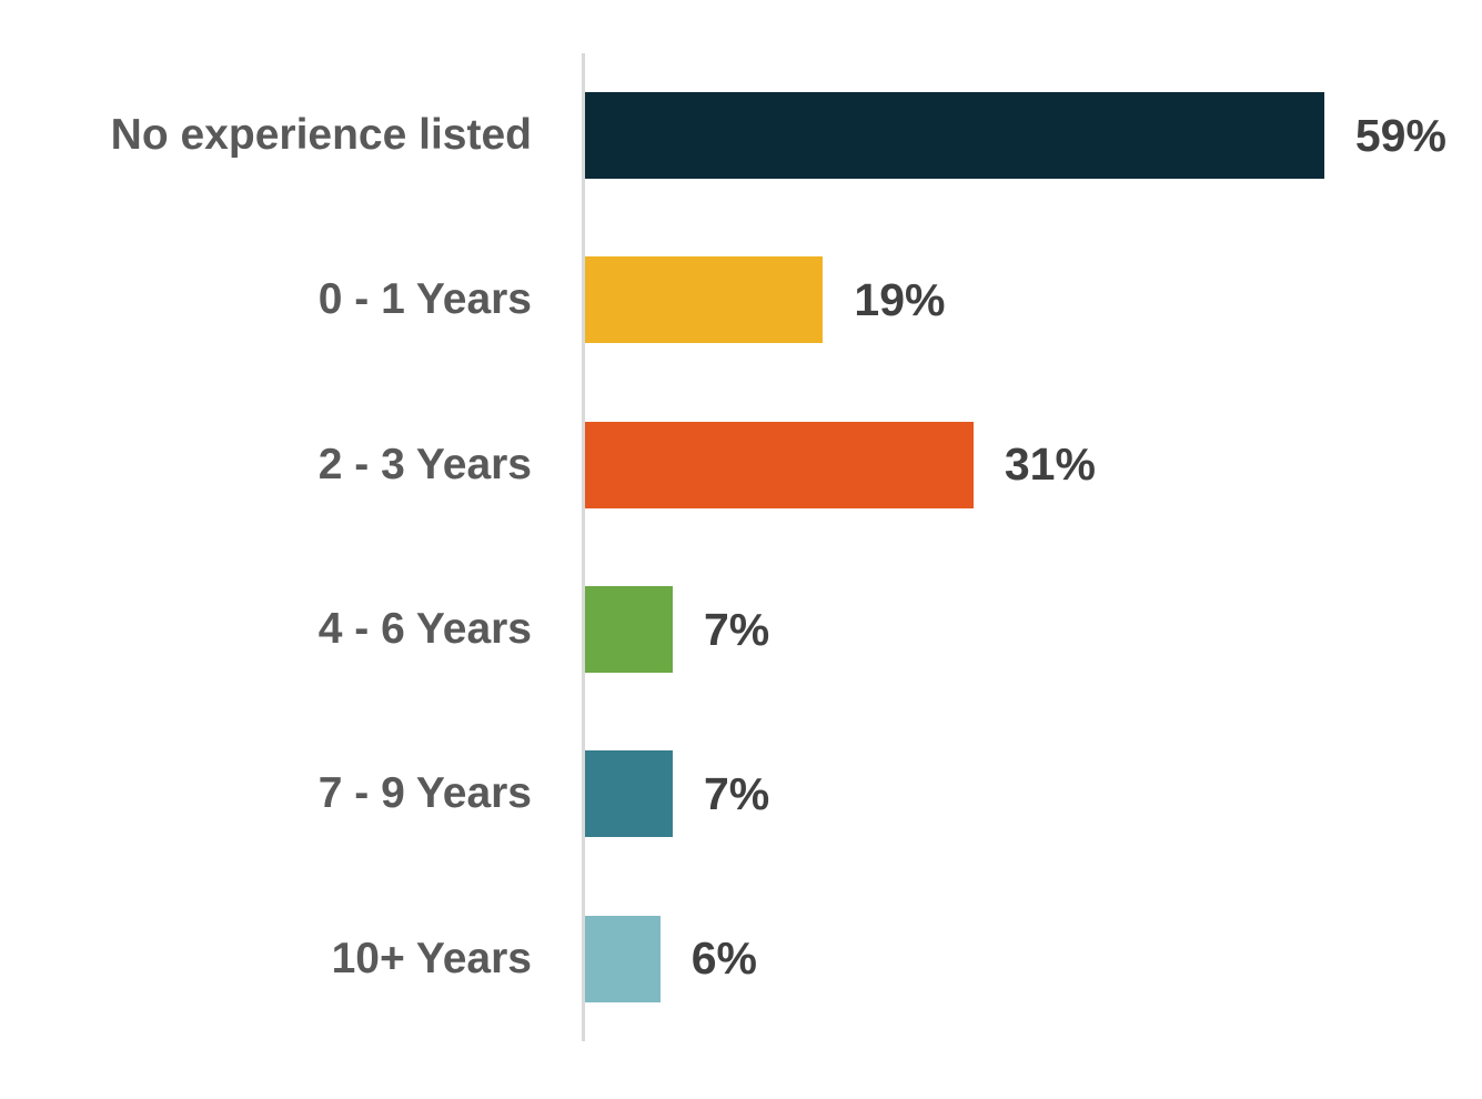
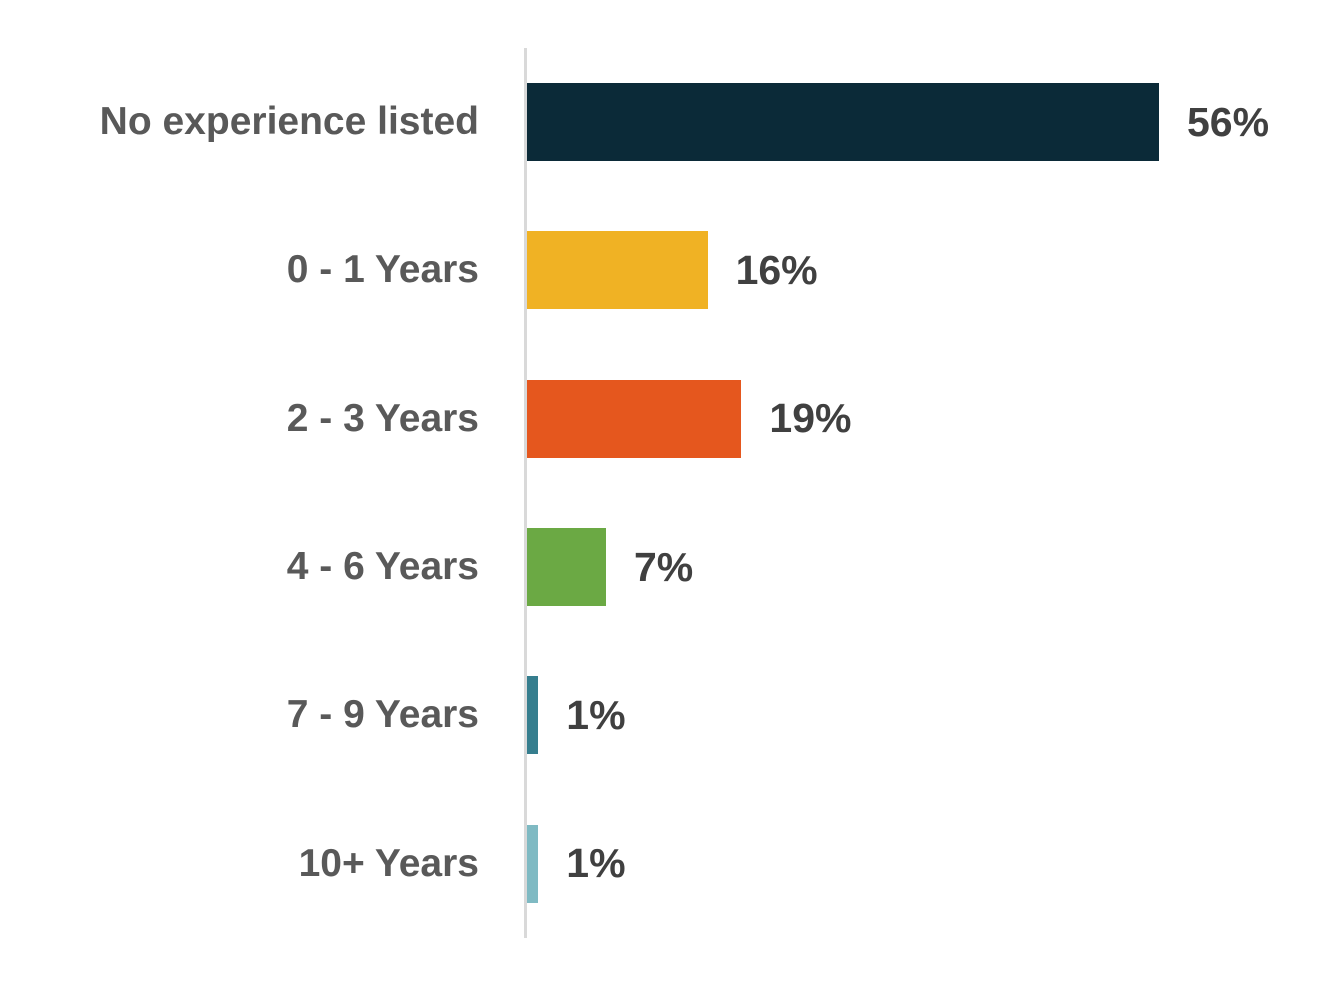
No experience listed: 59% -> 56%
0 - 1 Years: 19% -> 16%
2 - 3 Years: 31% -> 19%
7 - 9 Years: 7% -> 1%
10+ Years: 6% -> 1%
